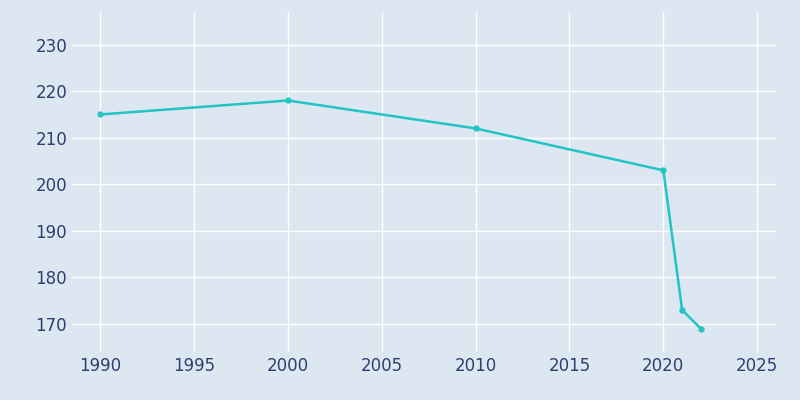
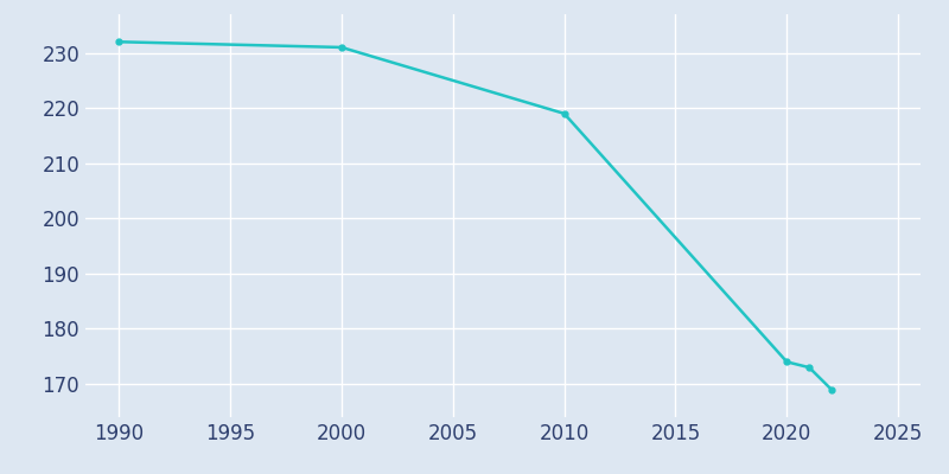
1990: 215 -> 232
2000: 218 -> 231
2010: 212 -> 219
2020: 203 -> 174
